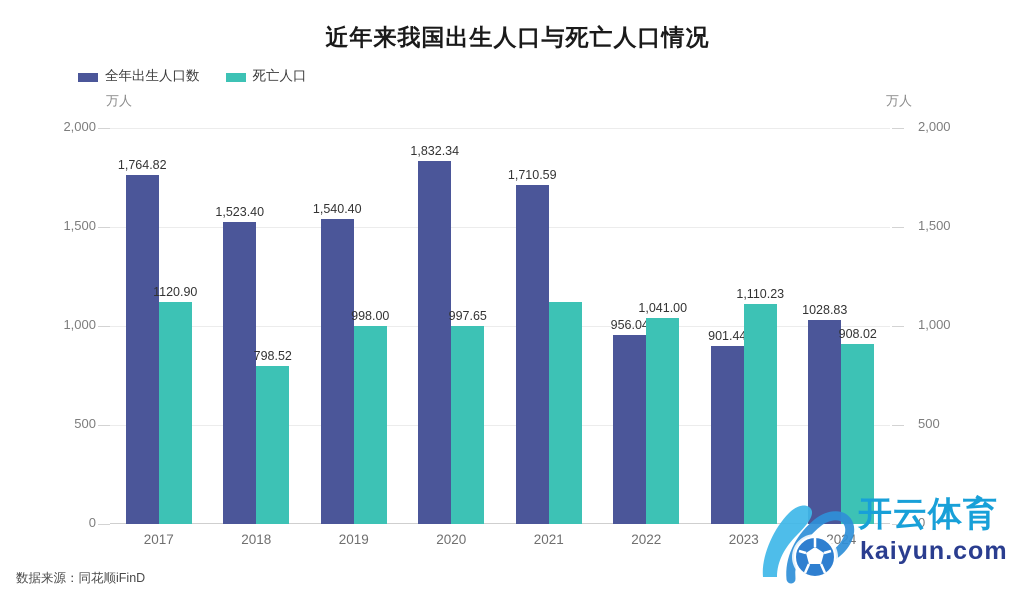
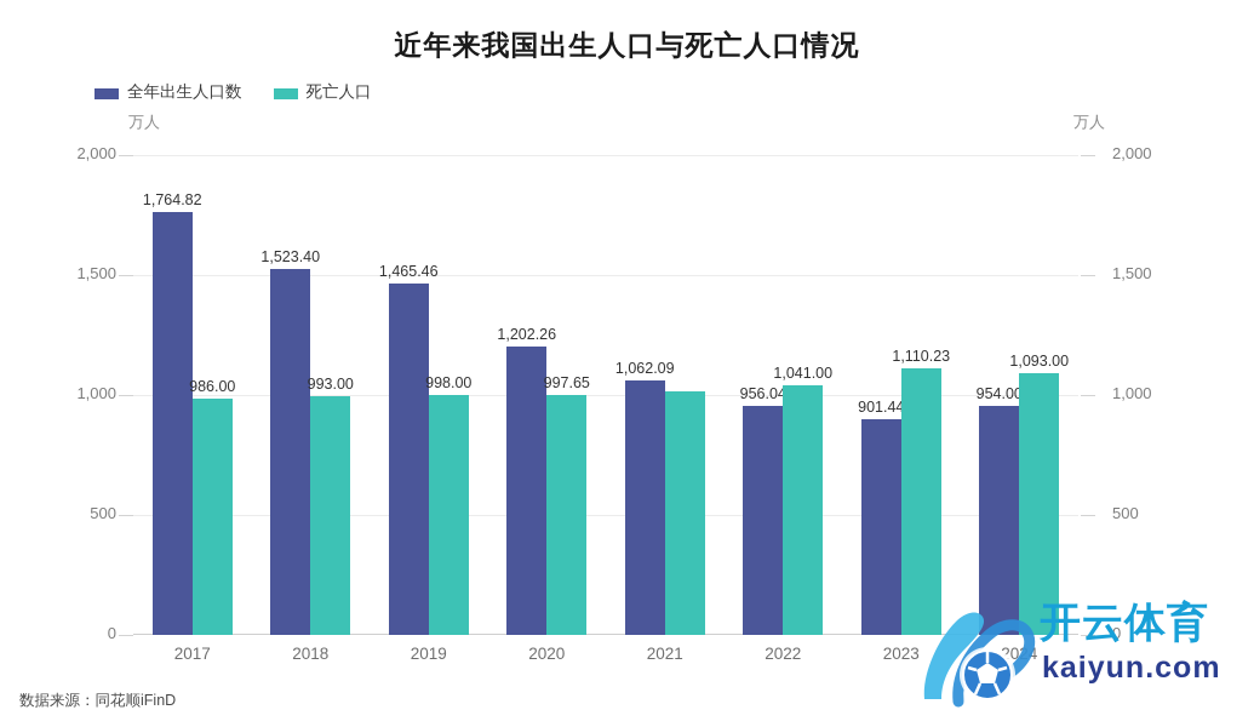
死亡人口/2017: 1120.90 -> 986.00
死亡人口/2018: 798.52 -> 993.00
全年出生人口数/2019: 1,540.40 -> 1,465.46
全年出生人口数/2020: 1,832.34 -> 1,202.26
全年出生人口数/2021: 1,710.59 -> 1,062.09
死亡人口/2021: 1120 -> 1010
全年出生人口数/2024: 1028.83 -> 954.00
死亡人口/2024: 908.02 -> 1,093.00
